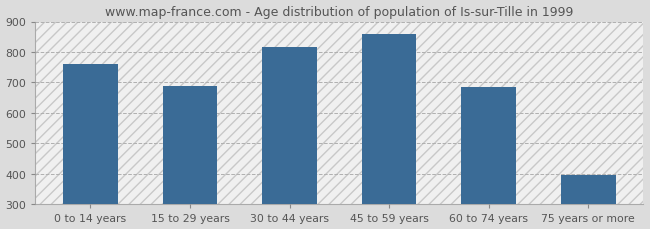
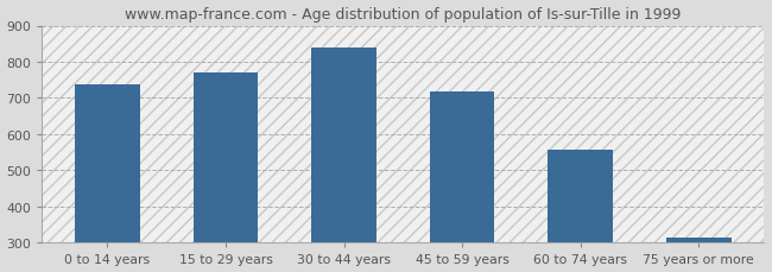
0 to 14 years: 760 -> 738
15 to 29 years: 690 -> 771
30 to 44 years: 815 -> 838
45 to 59 years: 860 -> 718
60 to 74 years: 685 -> 556
75 years or more: 395 -> 313
